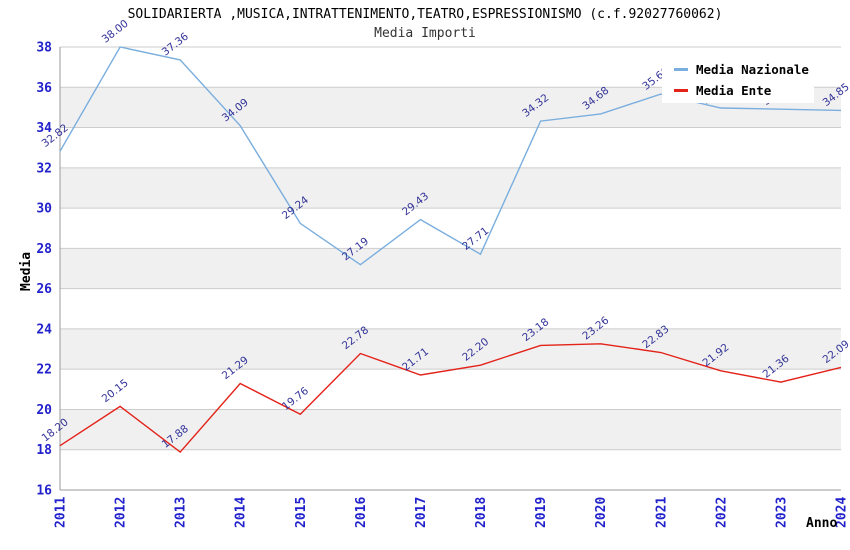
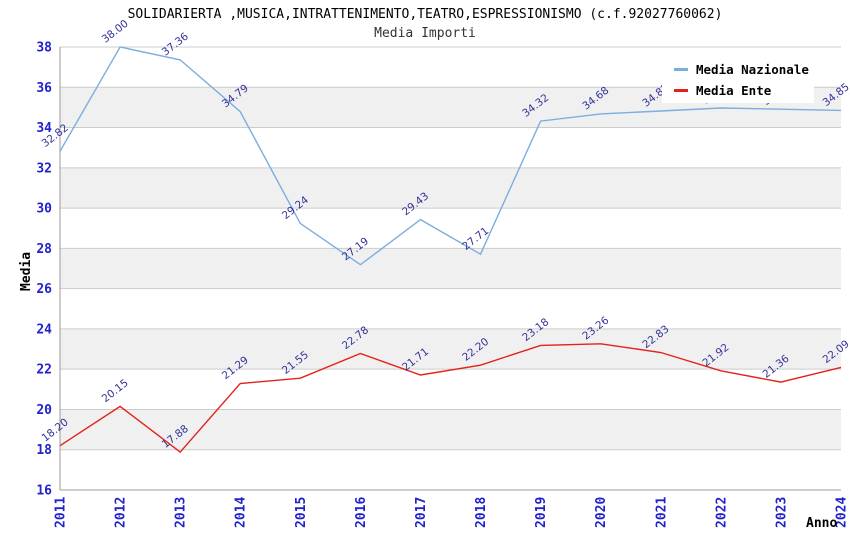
Media Nazionale/2014: 34.09 -> 34.79
Media Ente/2015: 19.76 -> 21.55
Media Nazionale/2021: 35.66 -> 34.82
